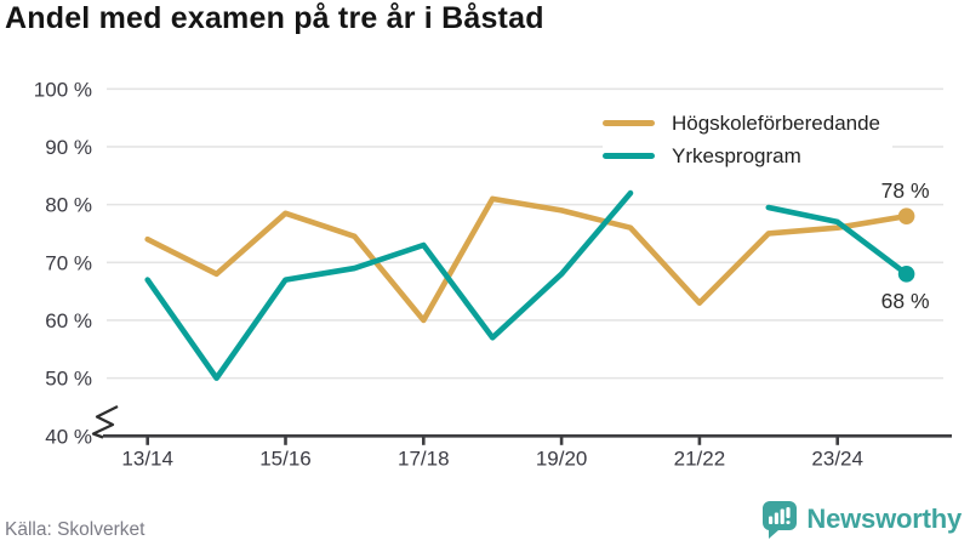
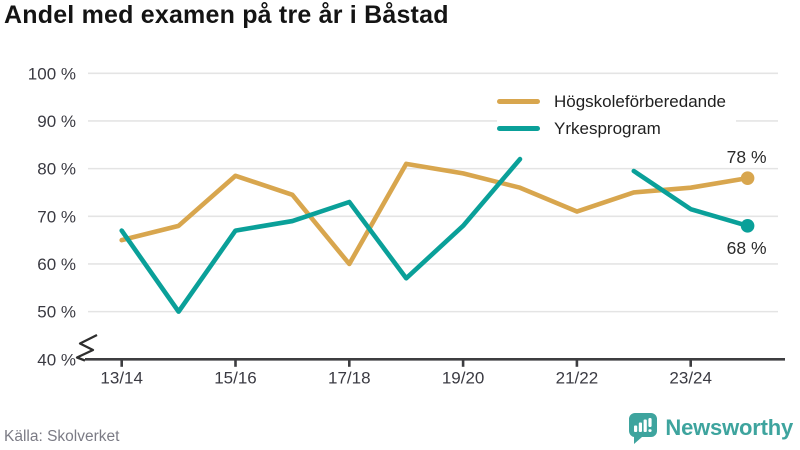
Högskoleförberedande/13/14: 74% -> 65%
Högskoleförberedande/21/22: 63% -> 71%
Yrkesprogram/23/24: 77% -> 72%
